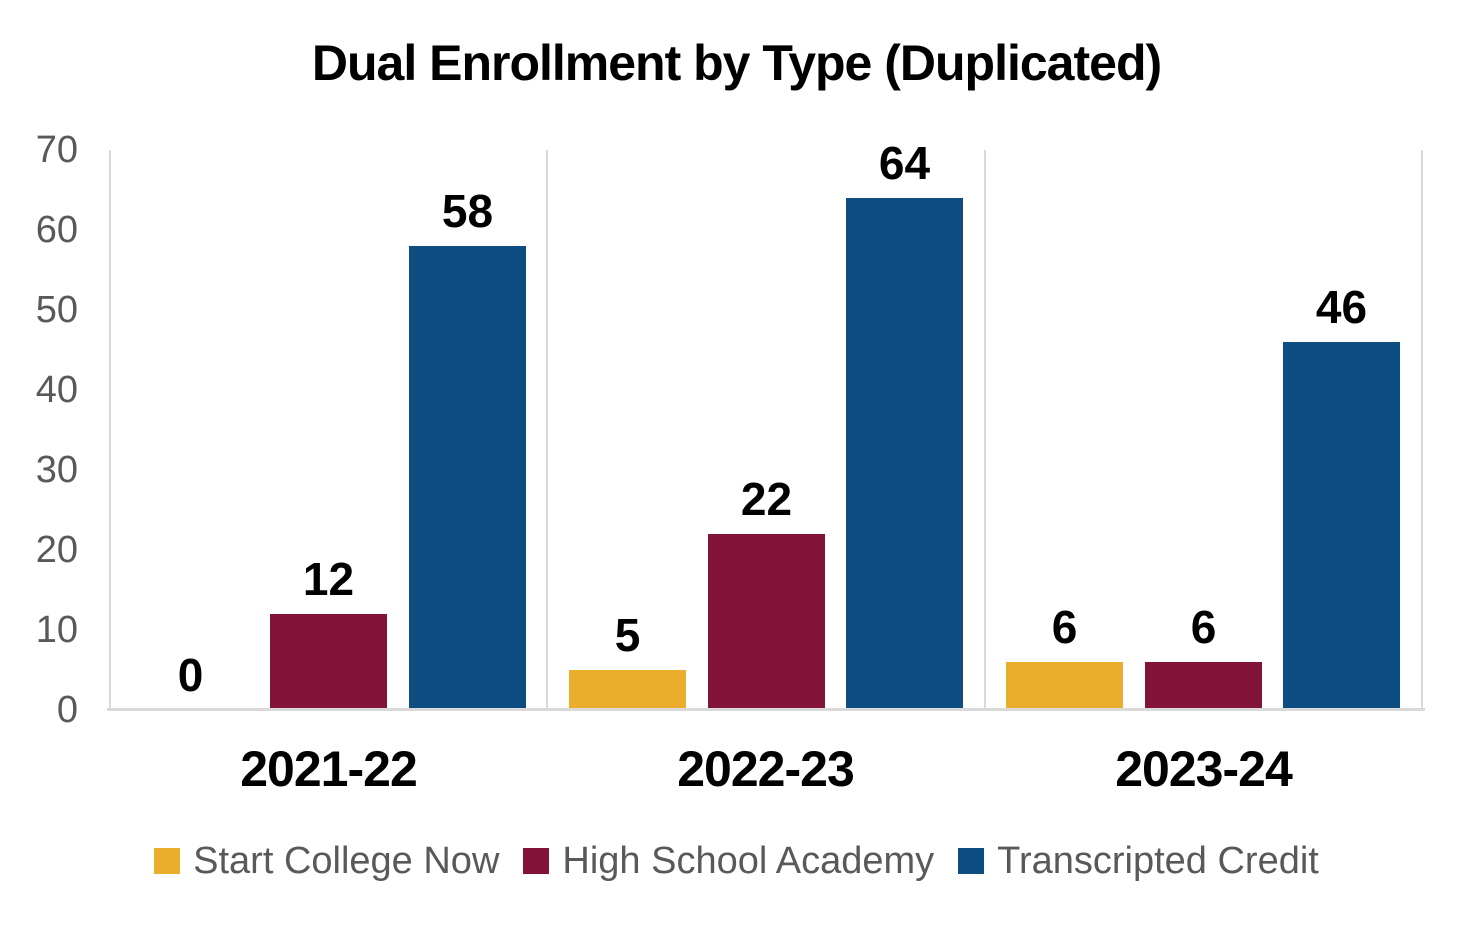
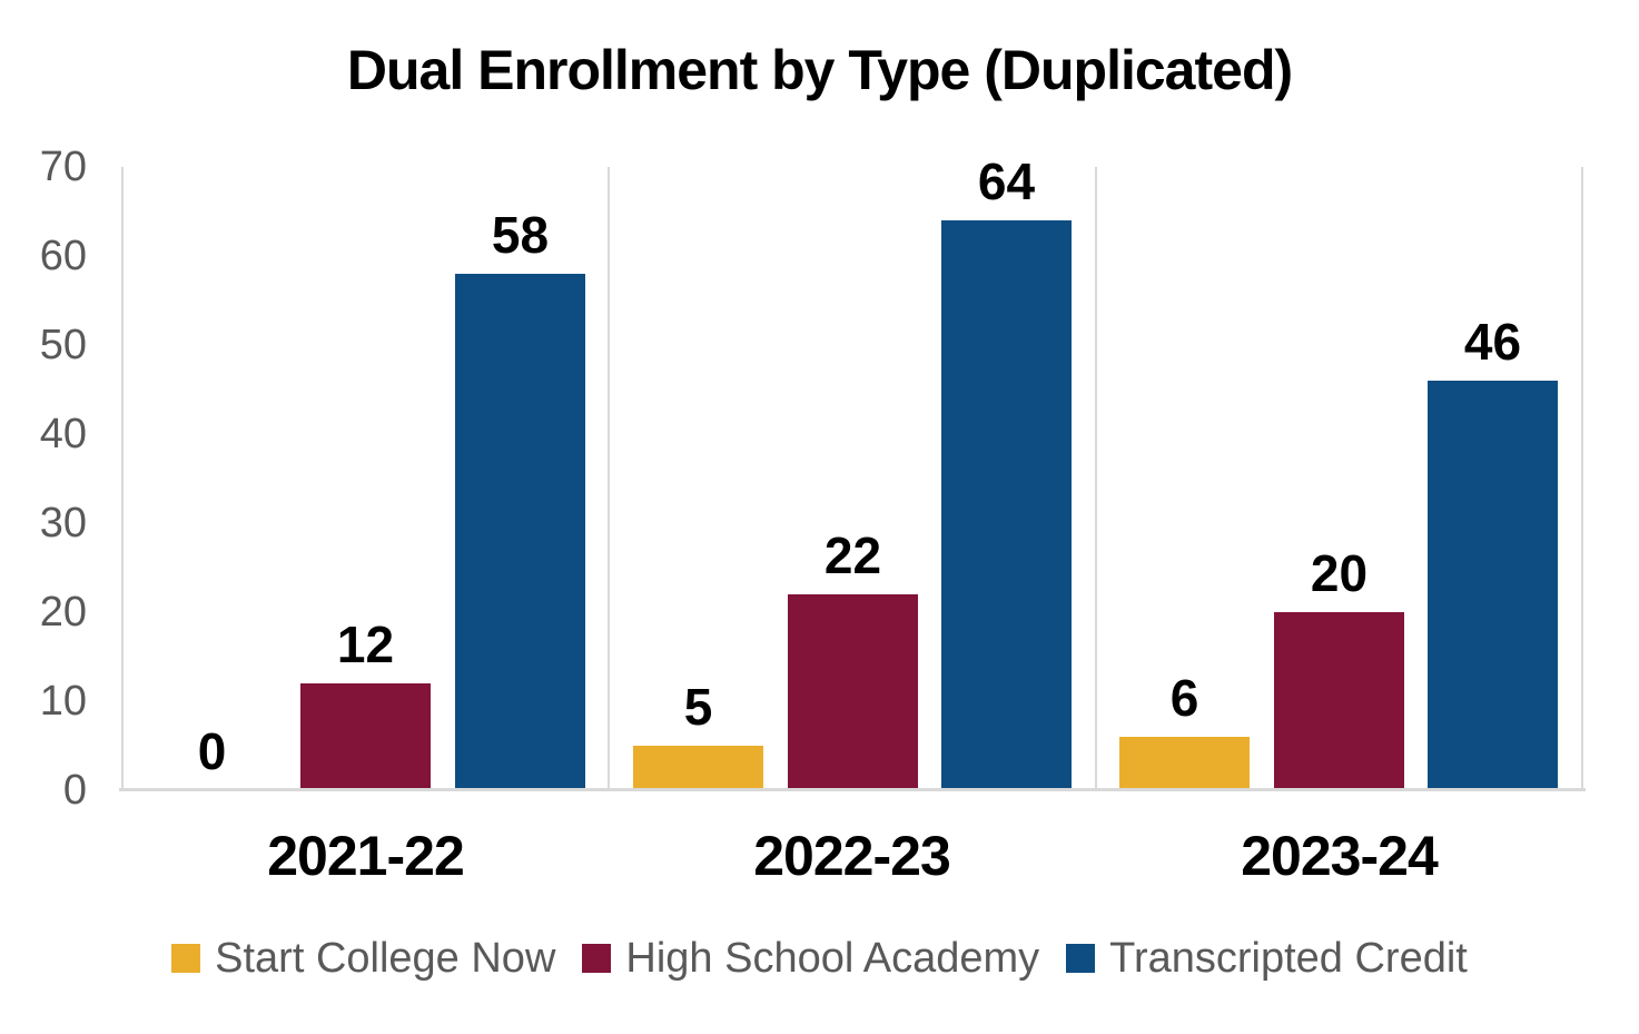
High School Academy/2023-24: 6 -> 20
